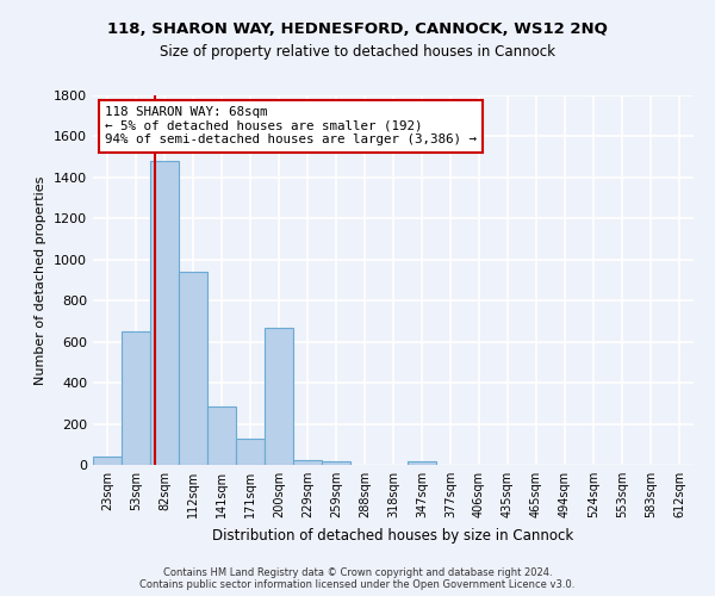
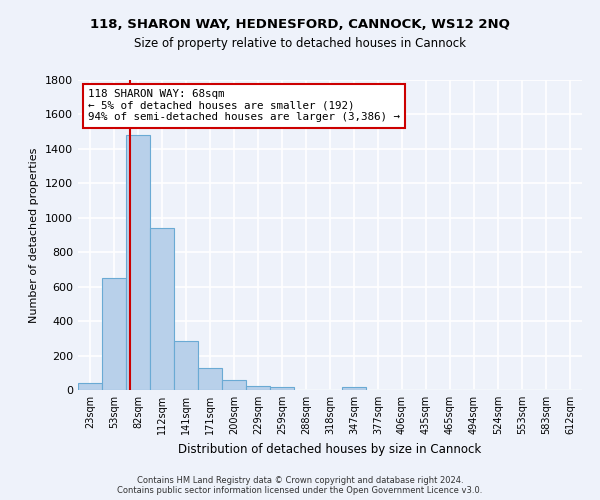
200sqm: 670 -> 60
